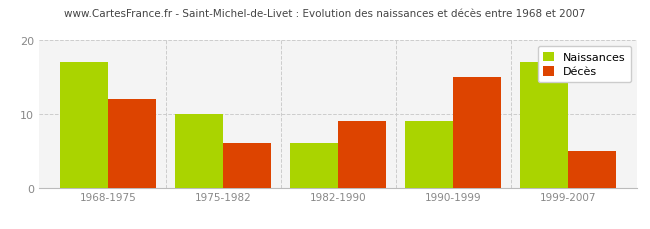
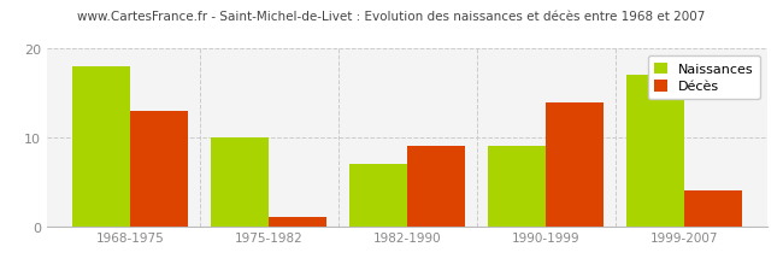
Naissances/1968-1975: 17 -> 18
Décès/1968-1975: 12 -> 13
Décès/1975-1982: 6 -> 1
Naissances/1982-1990: 6 -> 7
Décès/1990-1999: 15 -> 14
Décès/1999-2007: 5 -> 4
